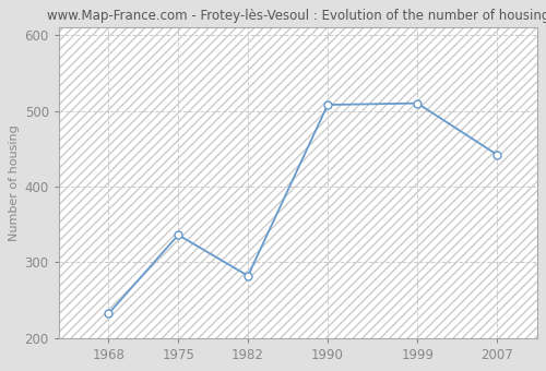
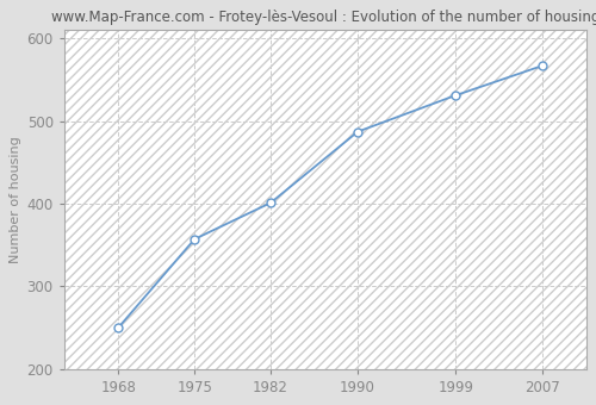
1968: 232 -> 250
1975: 336 -> 357
1982: 282 -> 401
1990: 508 -> 487
1999: 510 -> 531
2007: 442 -> 567
